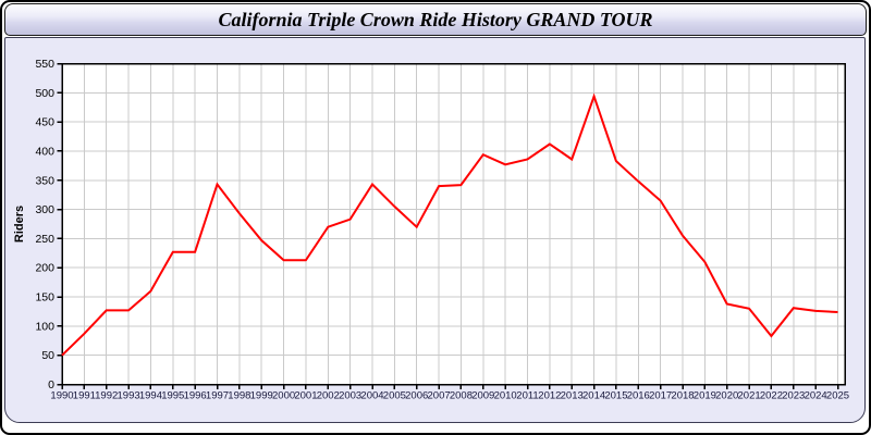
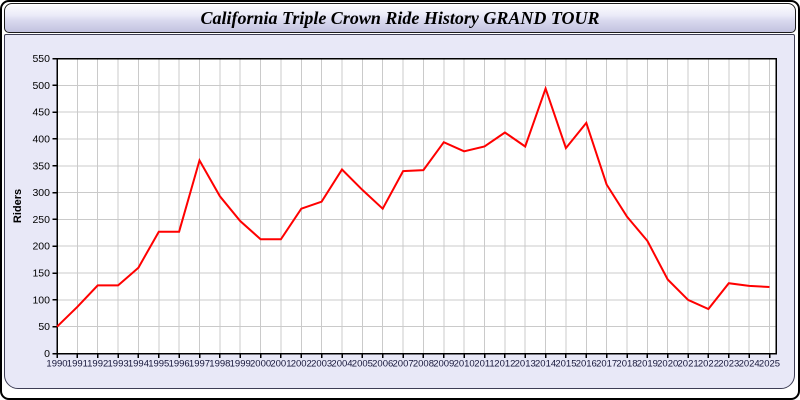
1997: 340 -> 360
2016: 350 -> 430
2021: 130 -> 100
